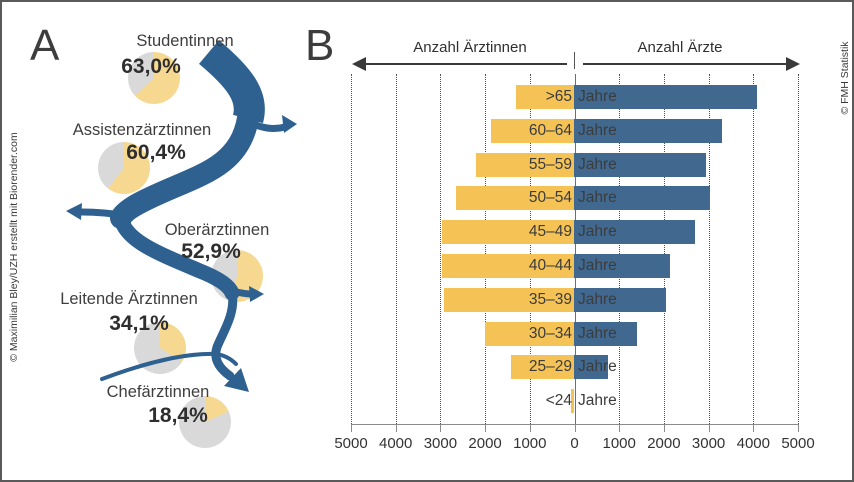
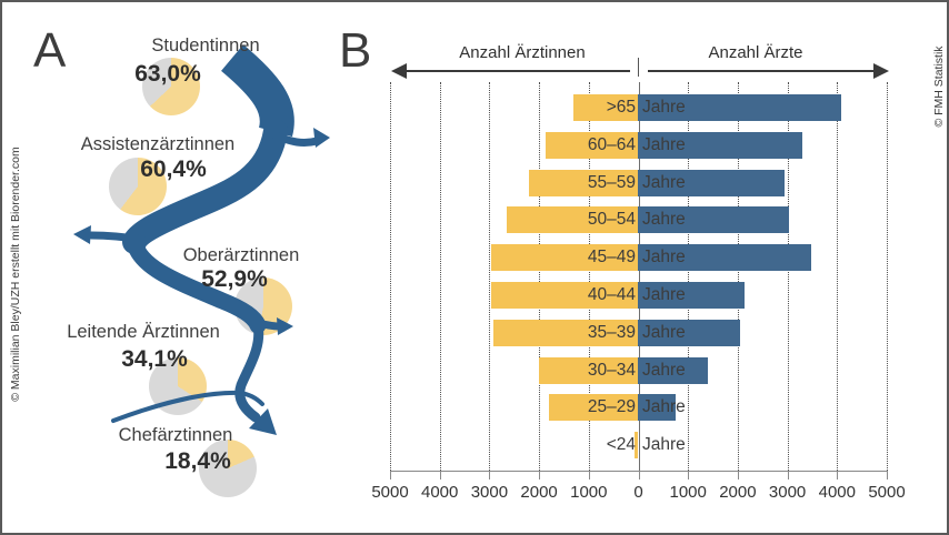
Anzahl Ärzte/45–49: 2700 -> 3500
Anzahl Ärztinnen/25–29: 1400 -> 1800
